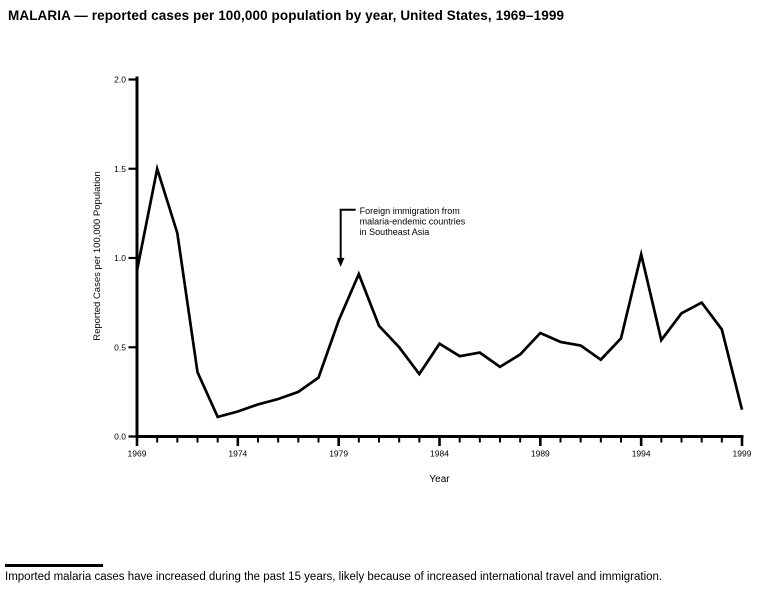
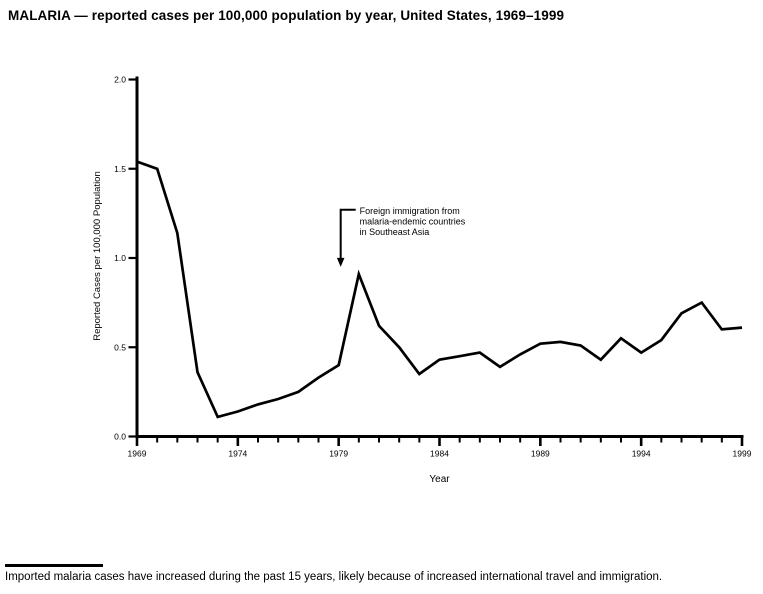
1969: 0.93 -> 1.54
1979: 0.65 -> 0.40
1984: 0.52 -> 0.43
1989: 0.58 -> 0.52
1994: 1.02 -> 0.47
1999: 0.15 -> 0.61
